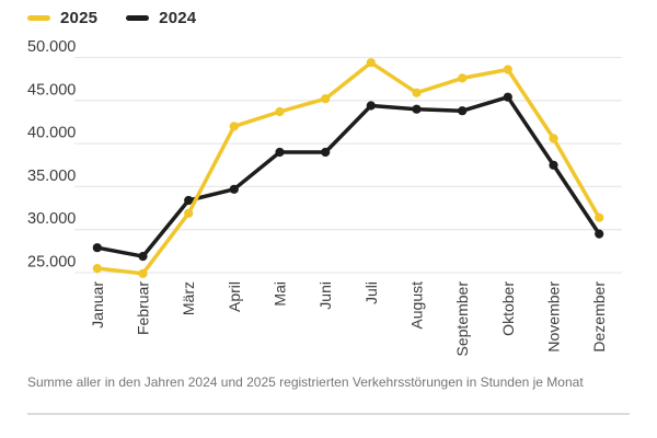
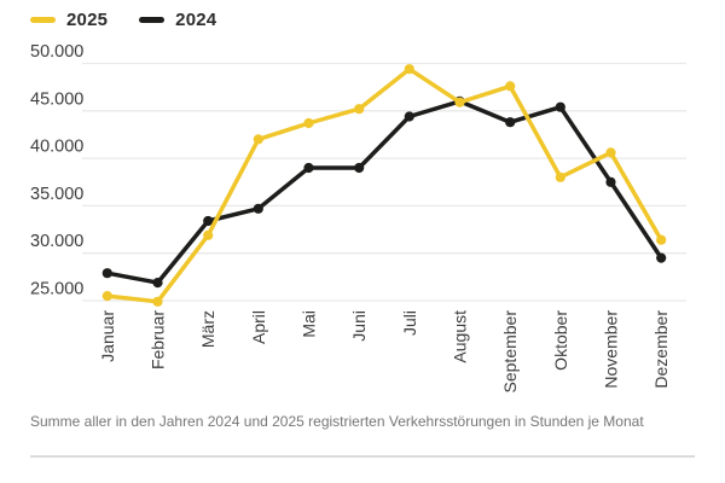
2024/August: 44000 -> 46000
2025/Oktober: 49000 -> 38000
